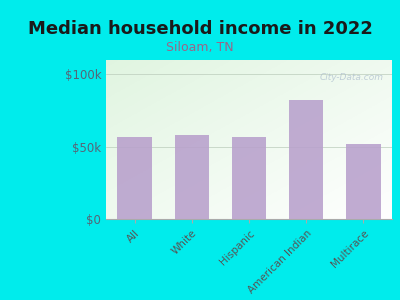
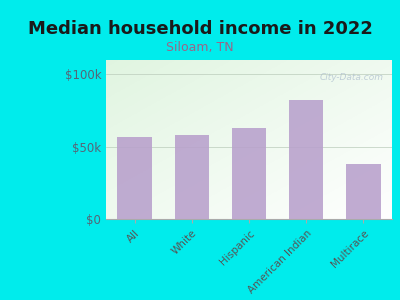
Hispanic: $56k -> $63k
Multirace: $52k -> $38k
